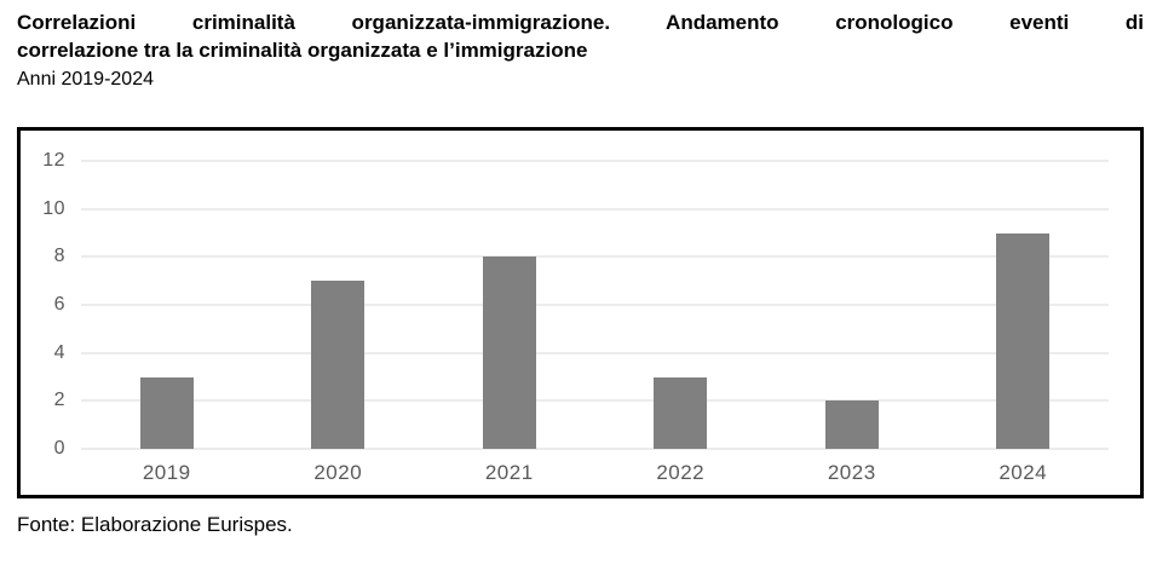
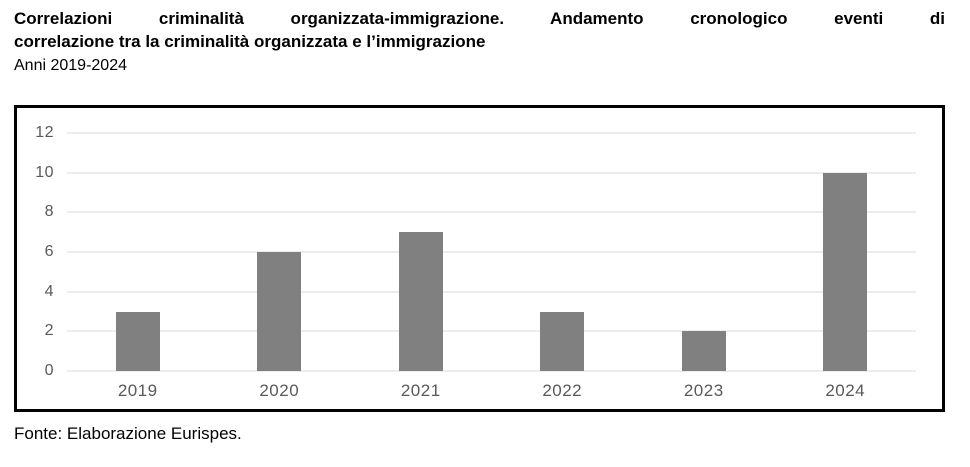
2020: 7 -> 6
2021: 8 -> 7
2024: 9 -> 10
